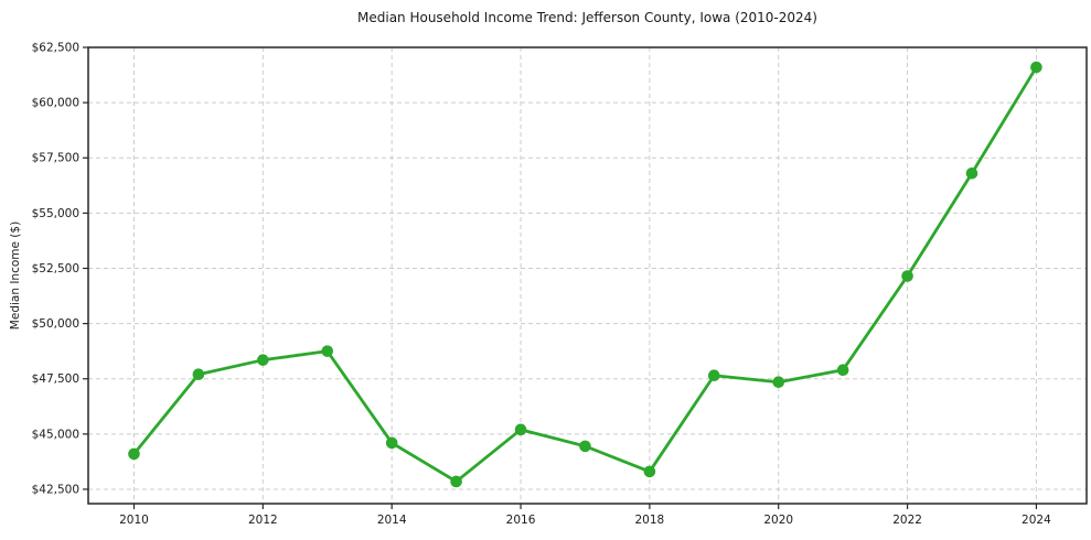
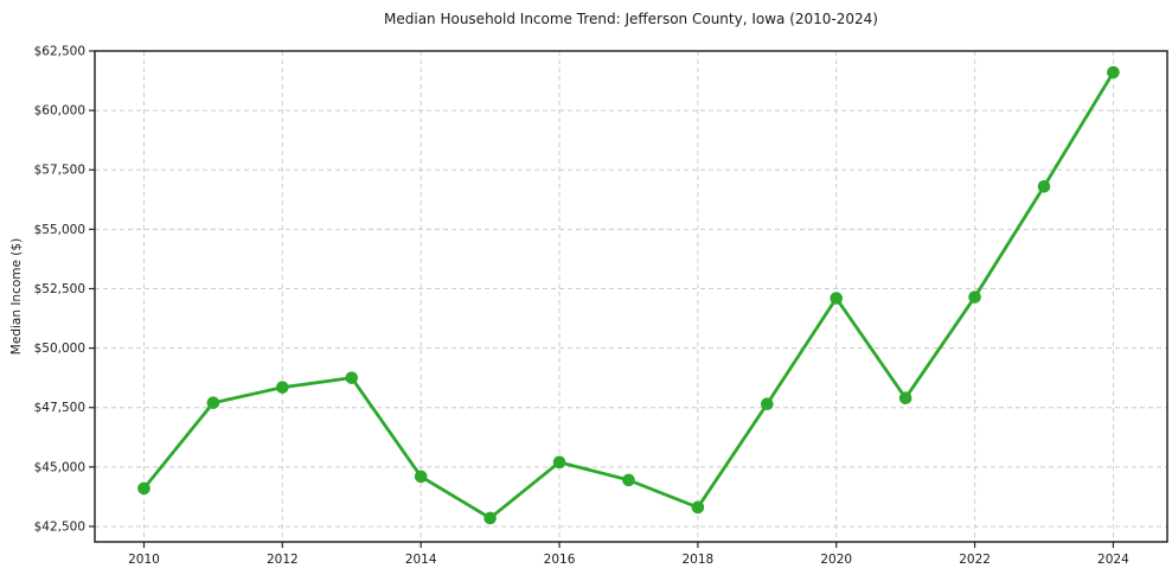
2020: $47400 -> $52100
